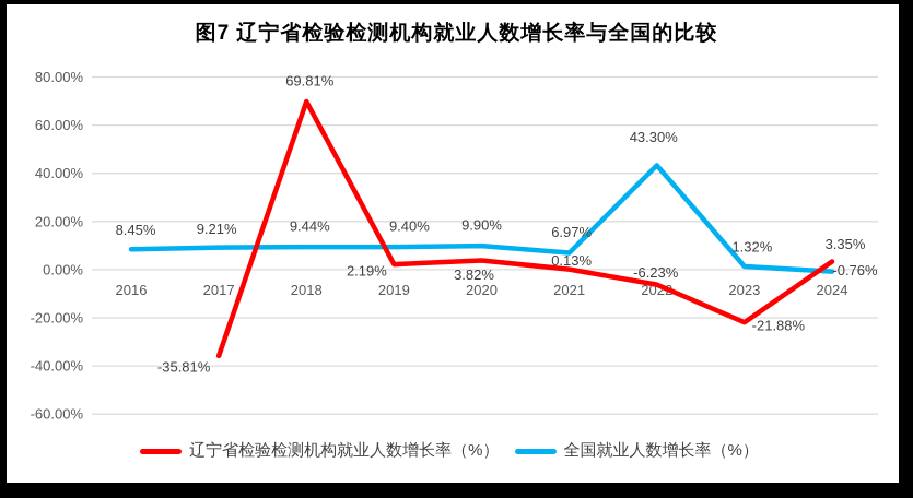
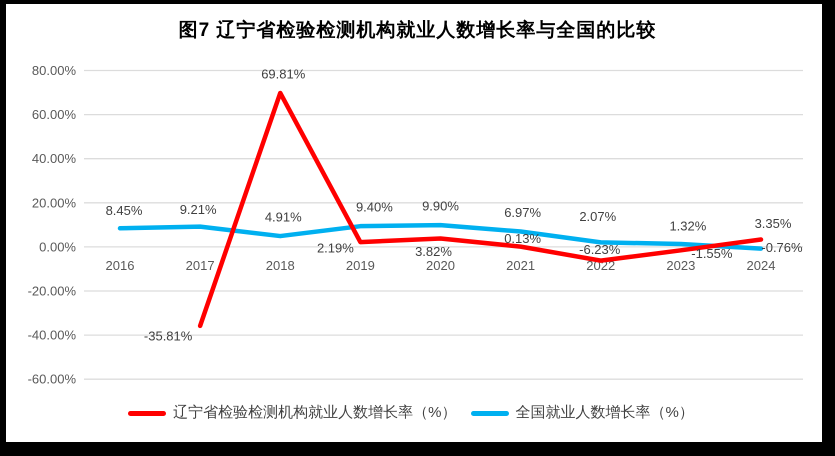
全国就业人数增长率（%）/2018: 9.44% -> 4.91%
全国就业人数增长率（%）/2022: 43.30% -> 2.07%
辽宁省检验检测机构就业人数增长率（%）/2023: -21.88% -> -1.55%
